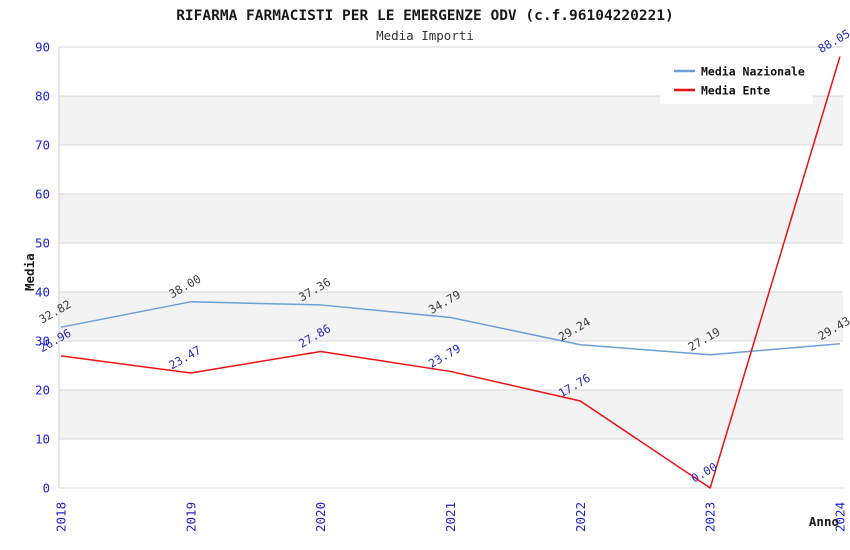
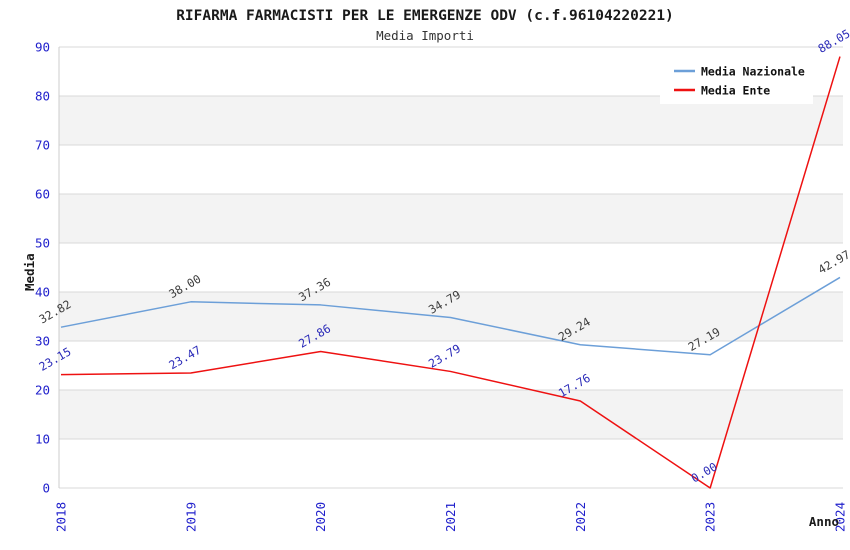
Media Ente/2018: 26.96 -> 23.15
Media Nazionale/2024: 29.43 -> 42.97
